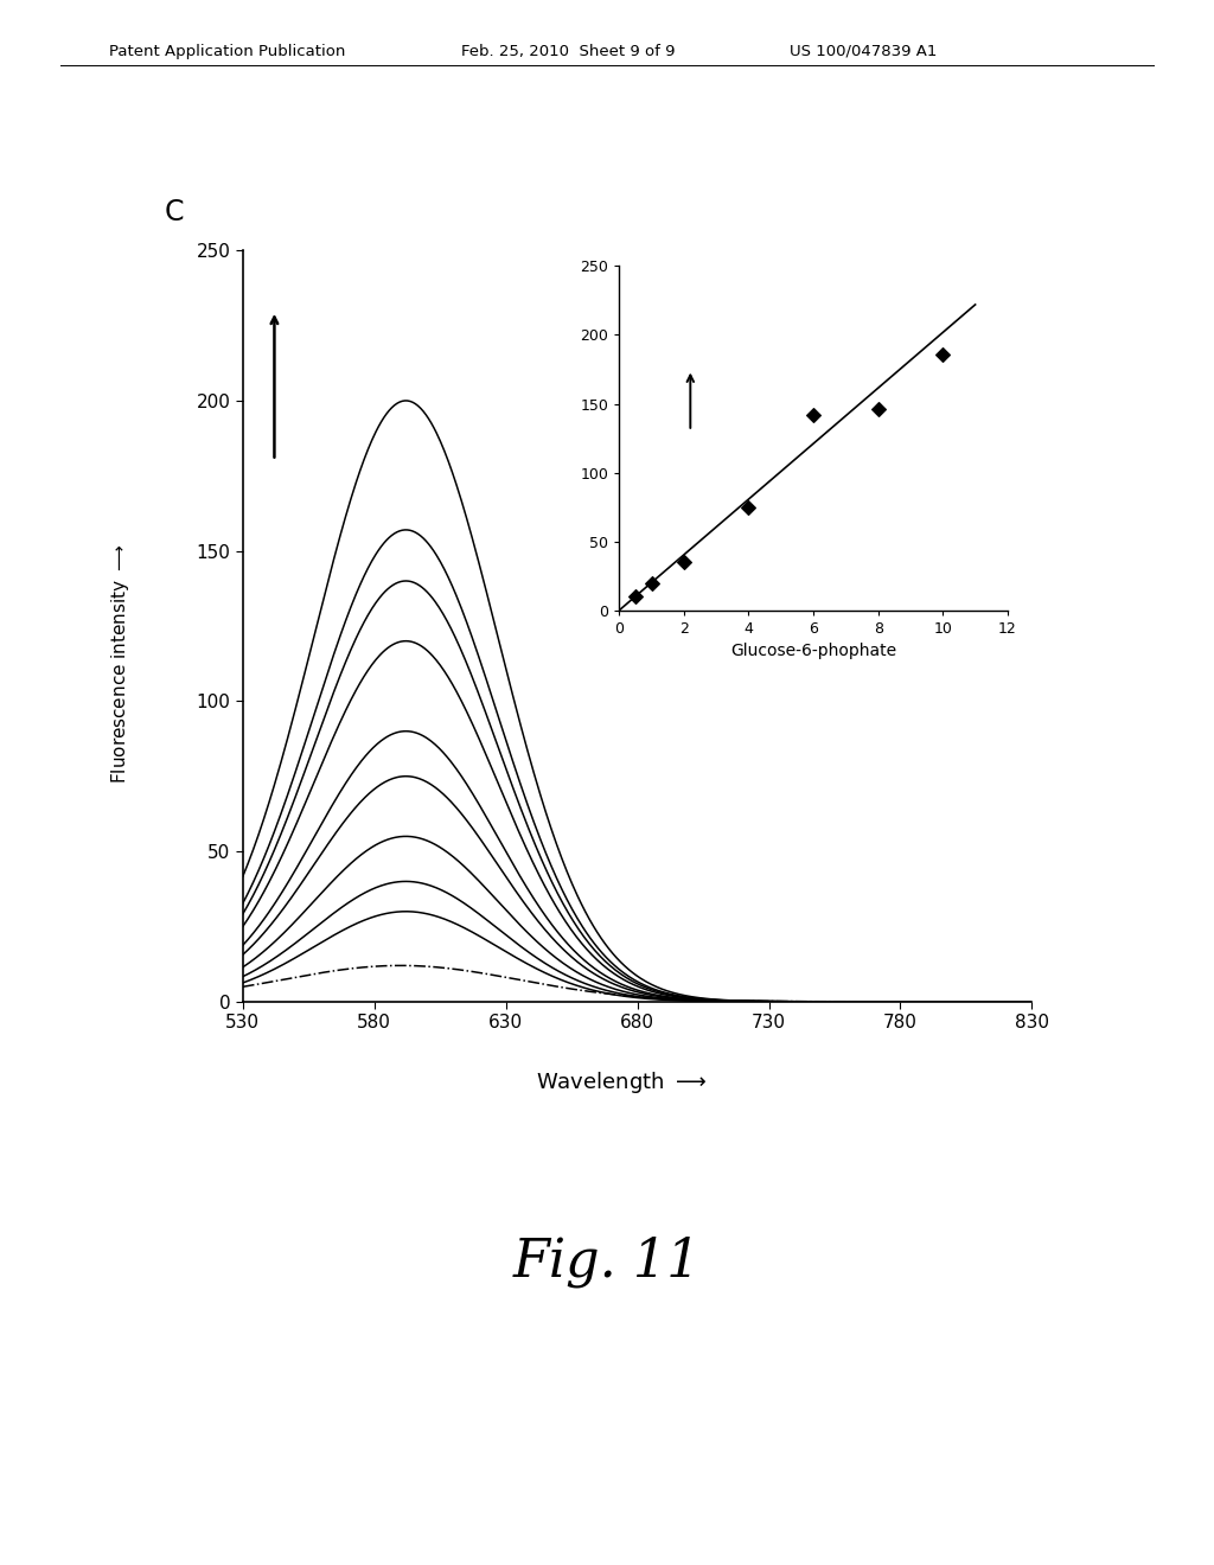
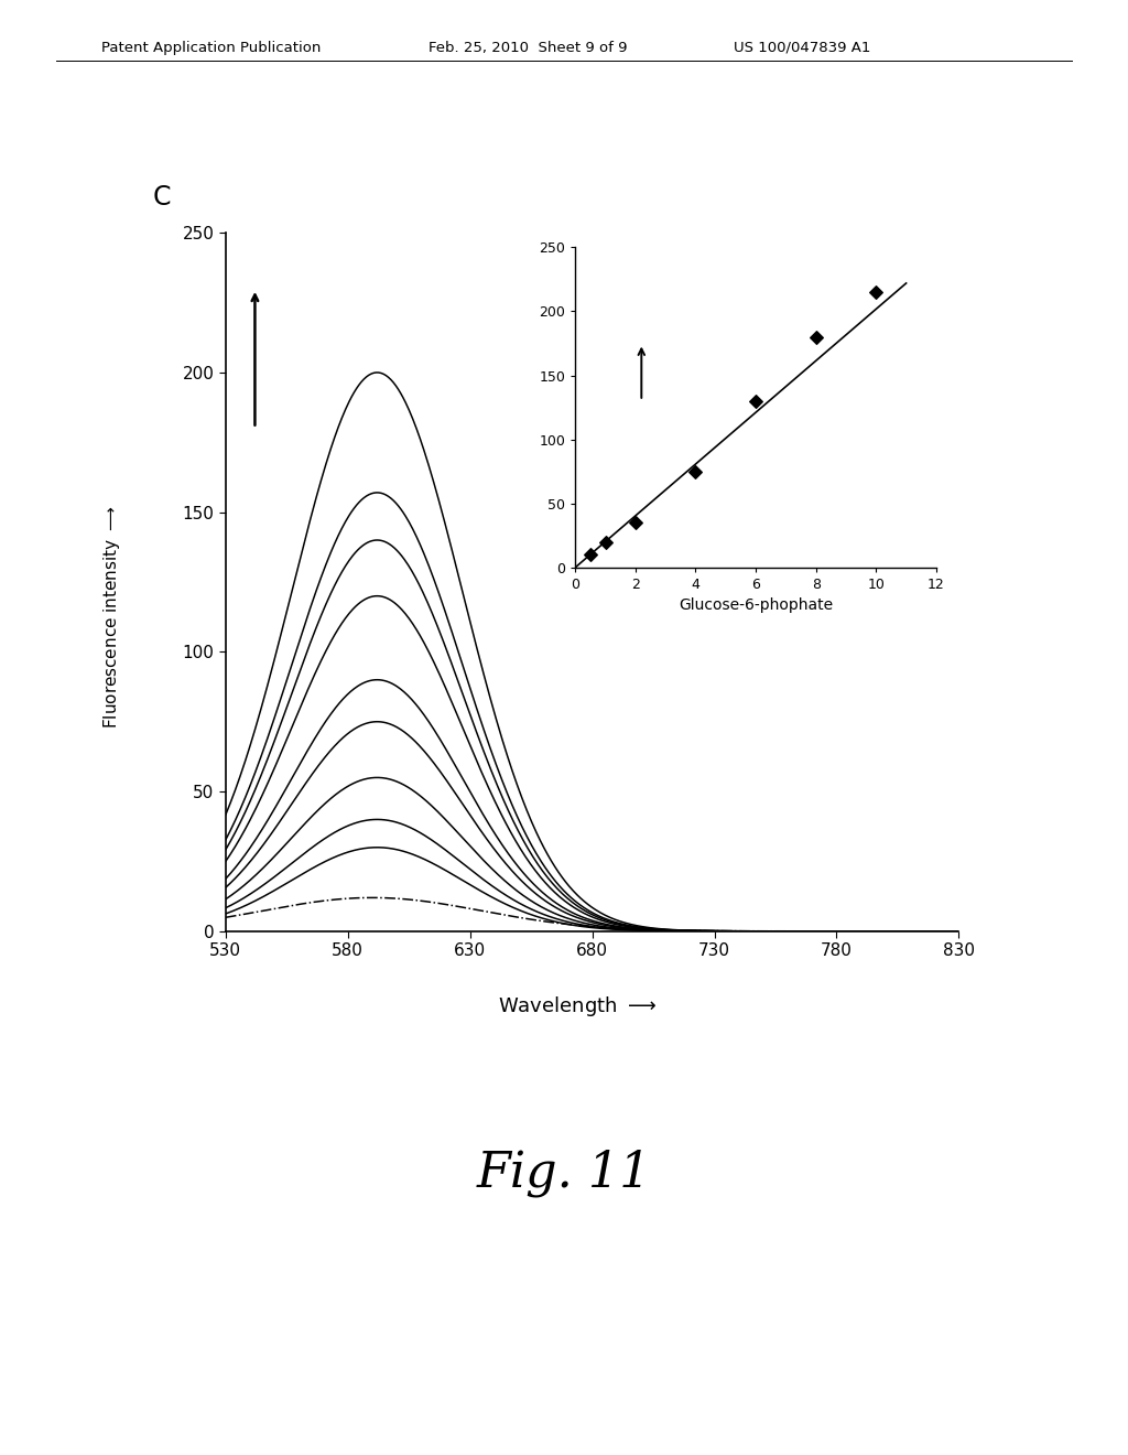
6: 142 -> 130
8: 146 -> 180
10: 186 -> 215
